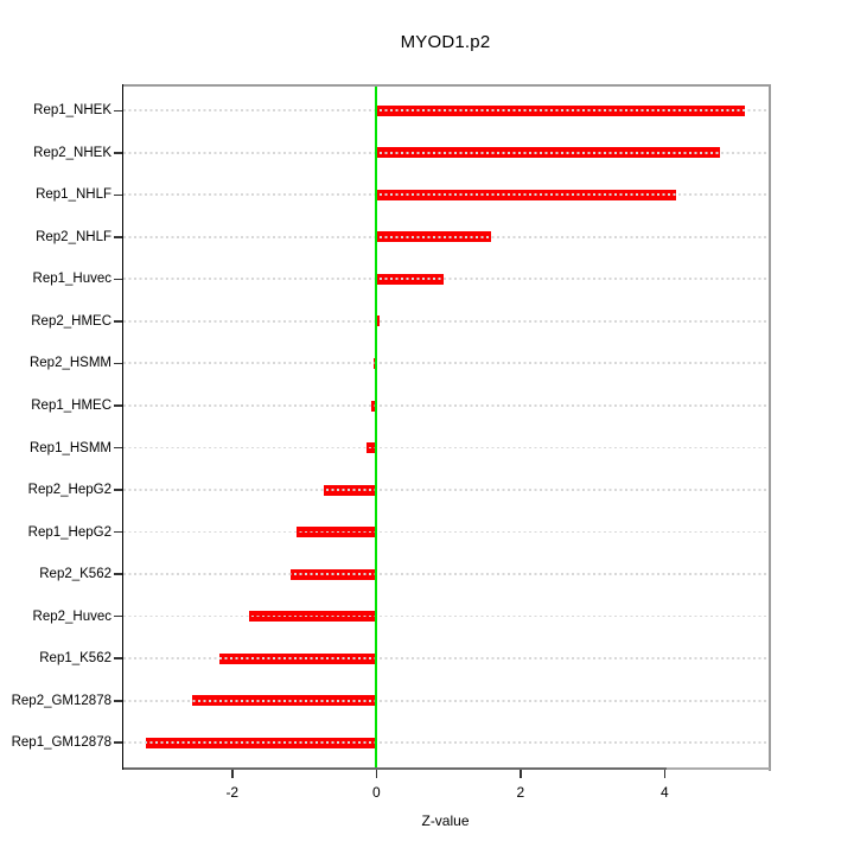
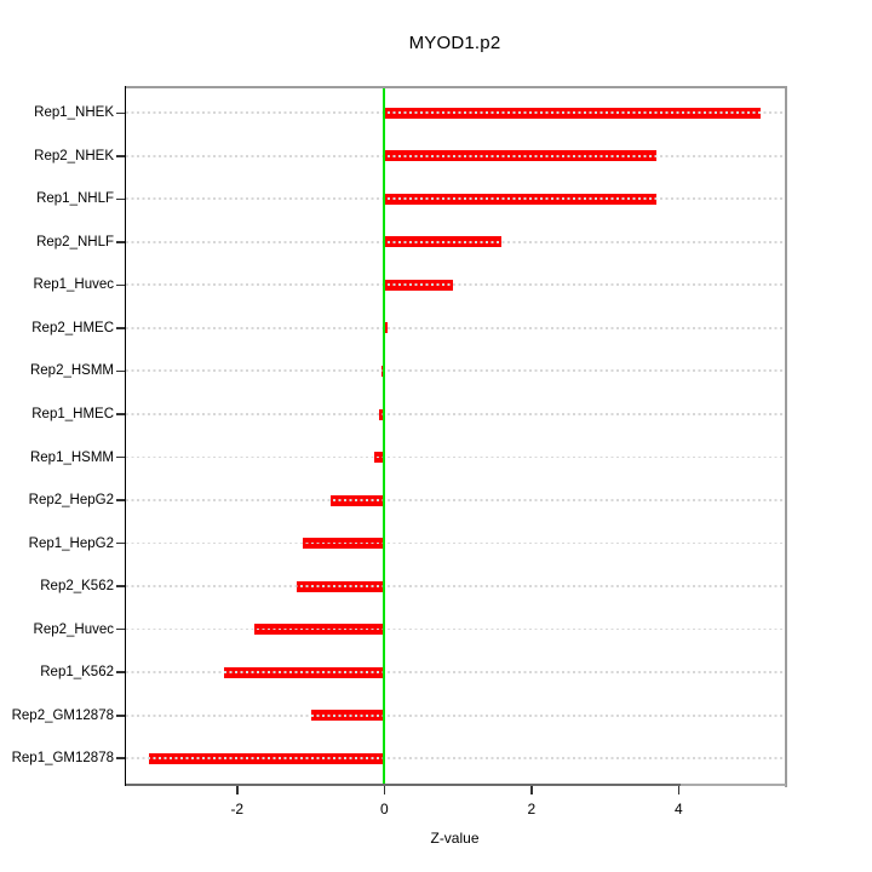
Rep2_NHEK: 4.8 -> 3.7
Rep1_NHLF: 4.2 -> 3.7
Rep2_GM12878: -2.6 -> -1.0
